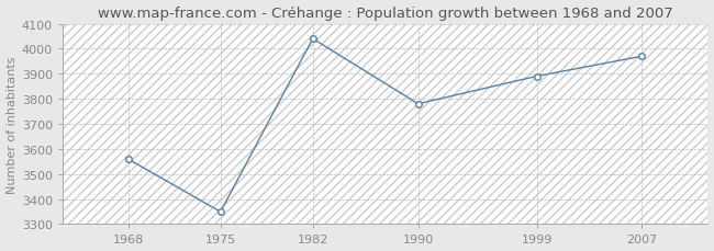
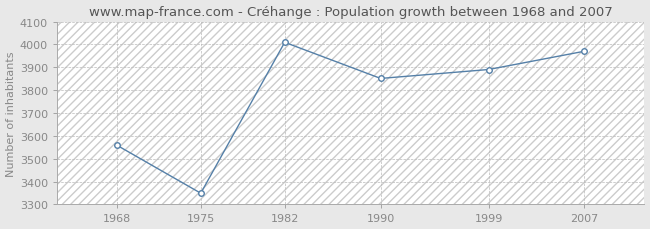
1982: 4040 -> 4009
1990: 3780 -> 3851
